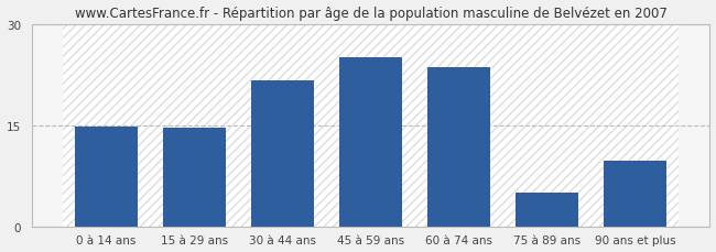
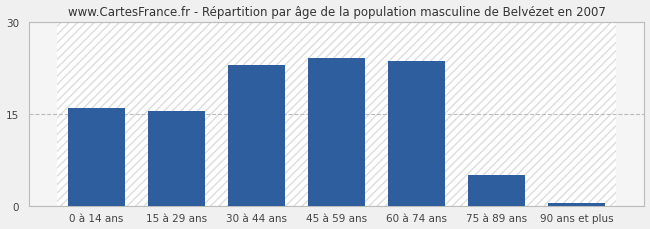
0 à 14 ans: 14.8 -> 16.0
15 à 29 ans: 14.6 -> 15.5
30 à 44 ans: 21.6 -> 23.0
45 à 59 ans: 25.0 -> 24.0
90 ans et plus: 9.8 -> 0.5
